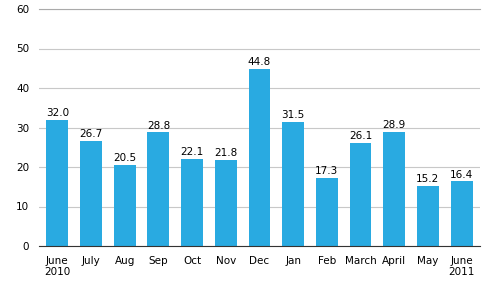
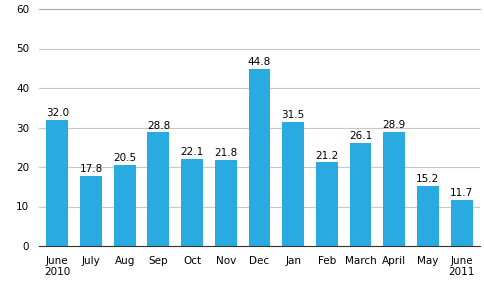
July: 26.7 -> 17.8
Feb: 17.3 -> 21.2
June 2011: 16.4 -> 11.7
